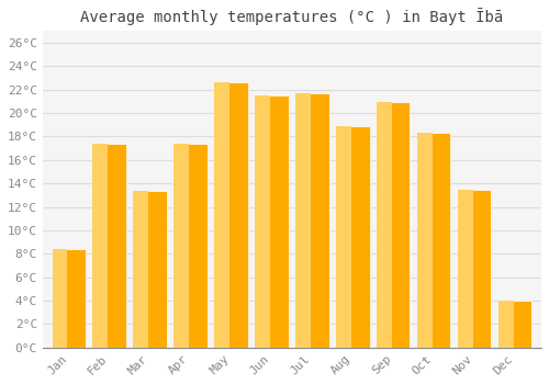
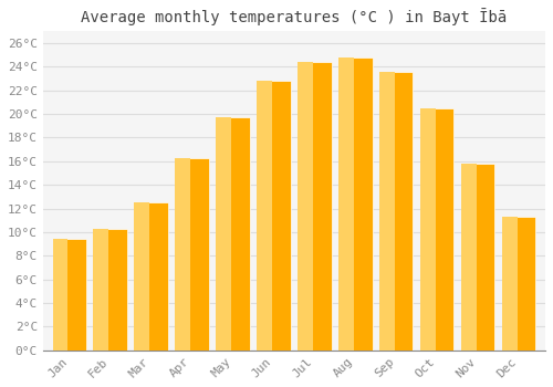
Jan: 8.4°C -> 9.4°C
Feb: 17.4°C -> 10.3°C
Mar: 13.4°C -> 12.5°C
Apr: 17.4°C -> 16.3°C
May: 22.6°C -> 19.7°C
Jun: 21.5°C -> 22.8°C
Jul: 21.7°C -> 24.4°C
Aug: 18.9°C -> 24.8°C
Sep: 20.9°C -> 23.6°C
Oct: 18.3°C -> 20.5°C
Nov: 13.5°C -> 15.8°C
Dec: 4.0°C -> 11.3°C
